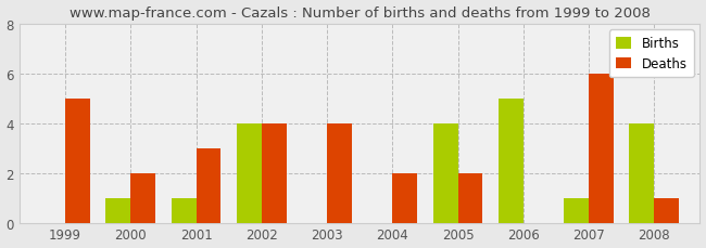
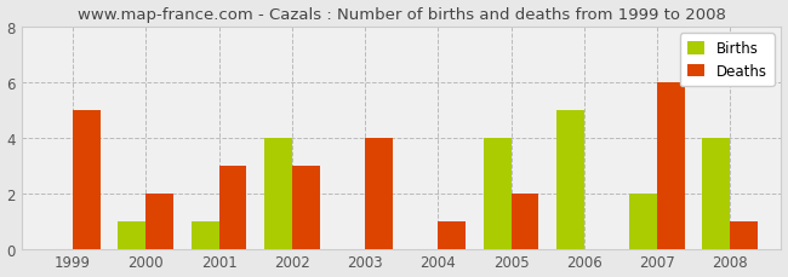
Deaths/2002: 4 -> 3
Deaths/2004: 2 -> 1
Births/2007: 1 -> 2
